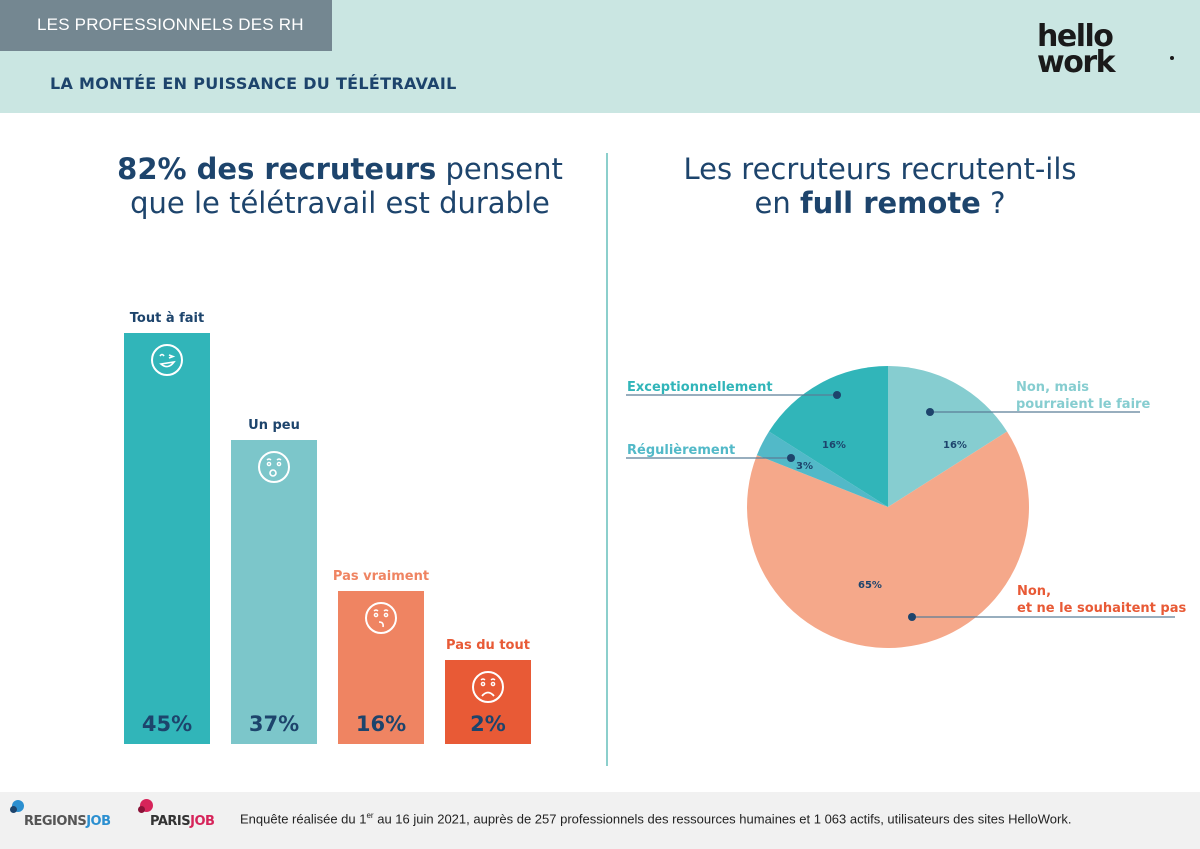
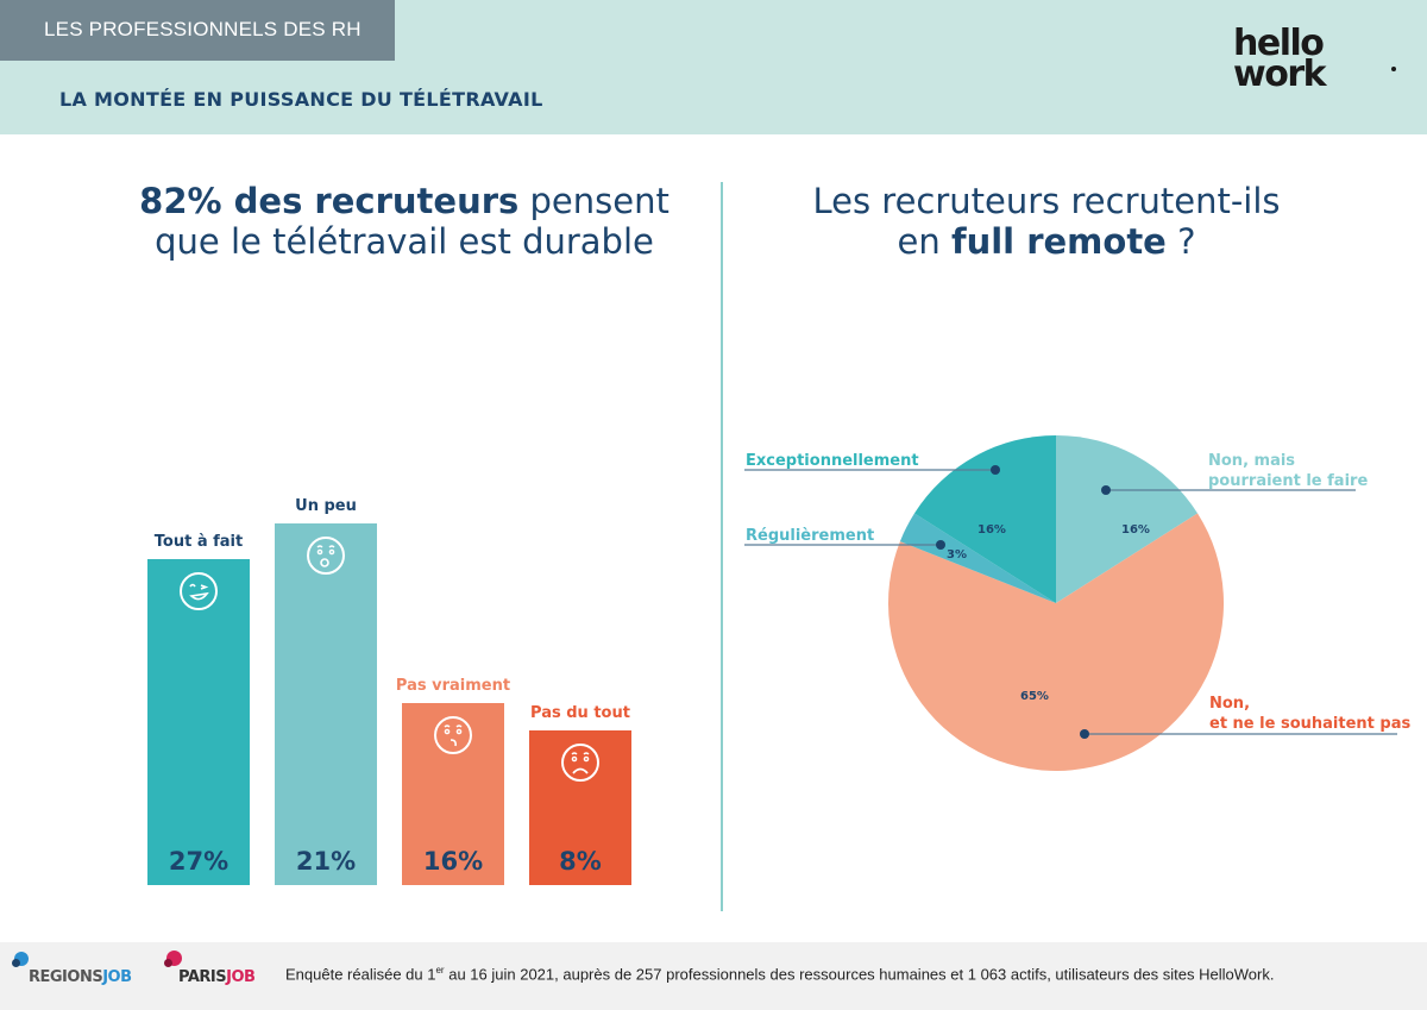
82% des recruteurs pensent que le télétravail est durable/Tout à fait: 45% -> 27%
82% des recruteurs pensent que le télétravail est durable/Un peu: 37% -> 21%
82% des recruteurs pensent que le télétravail est durable/Pas du tout: 2% -> 8%
